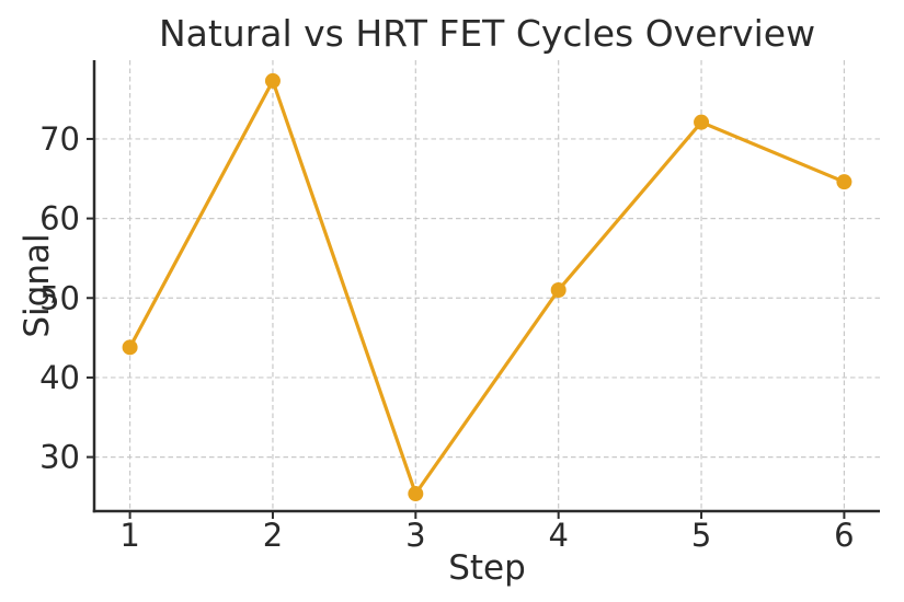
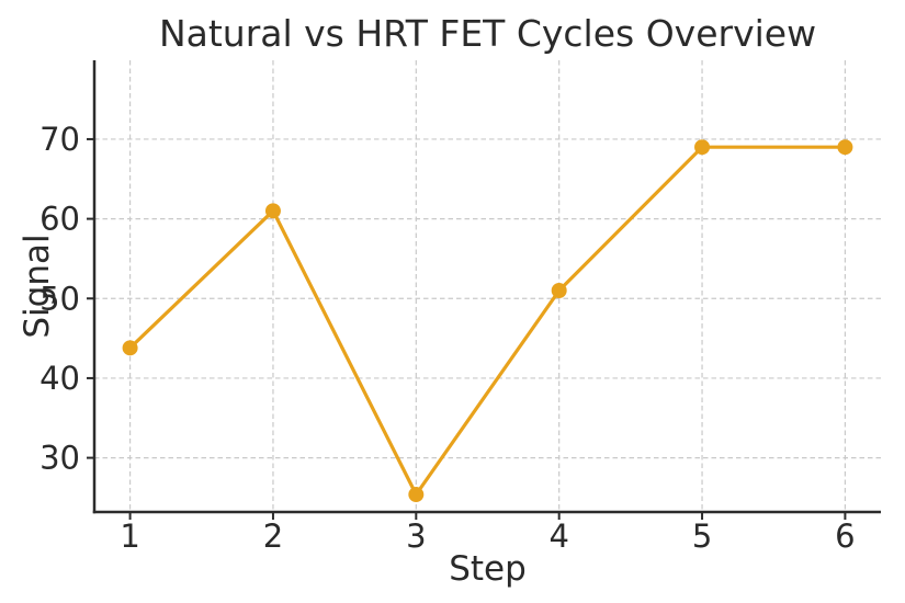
2: 77 -> 61
5: 72 -> 69
6: 65 -> 69
